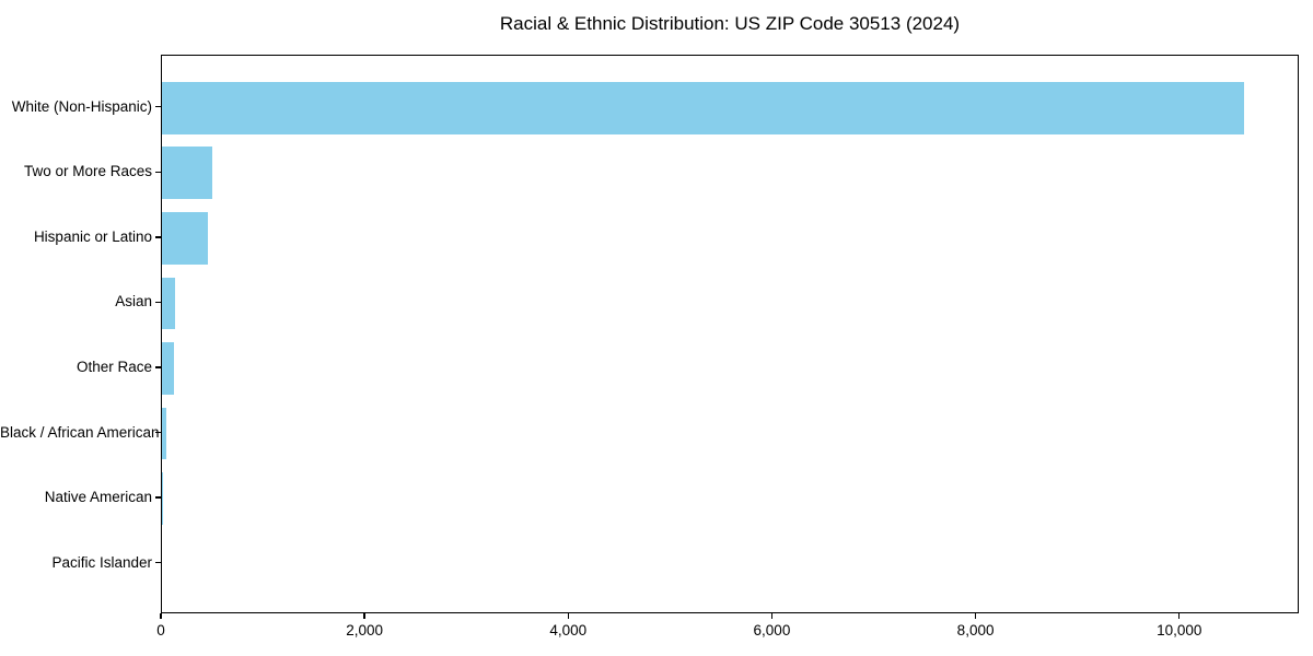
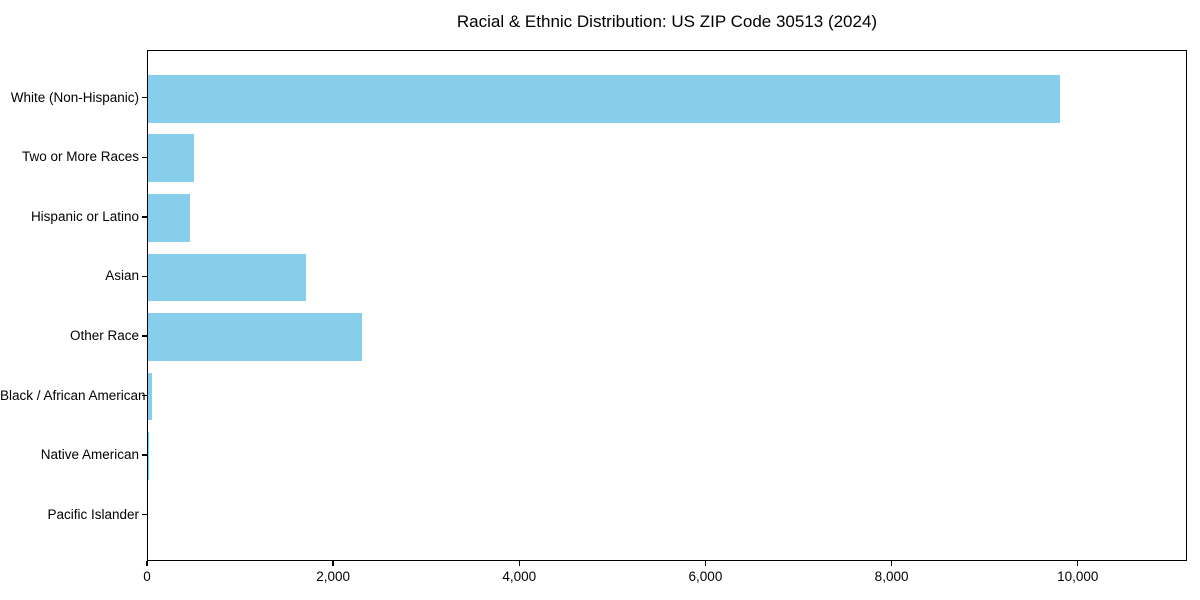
White (Non-Hispanic): 10600 -> 9800
Asian: 100 -> 1700
Other Race: 100 -> 2300
